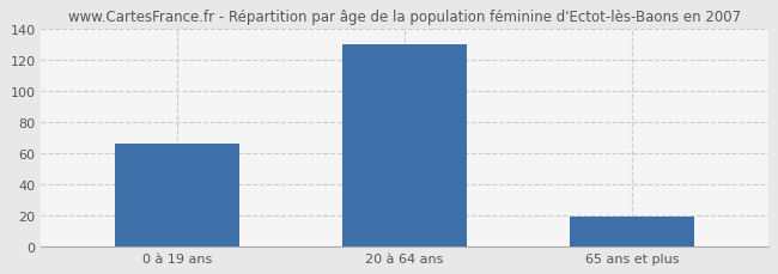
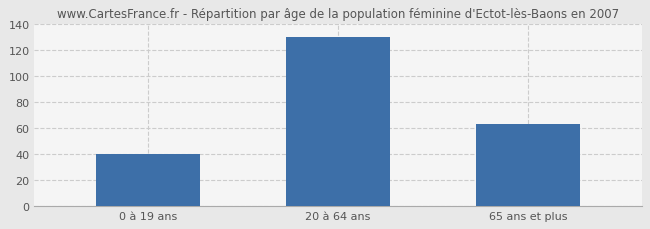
0 à 19 ans: 66 -> 40
65 ans et plus: 19 -> 63
